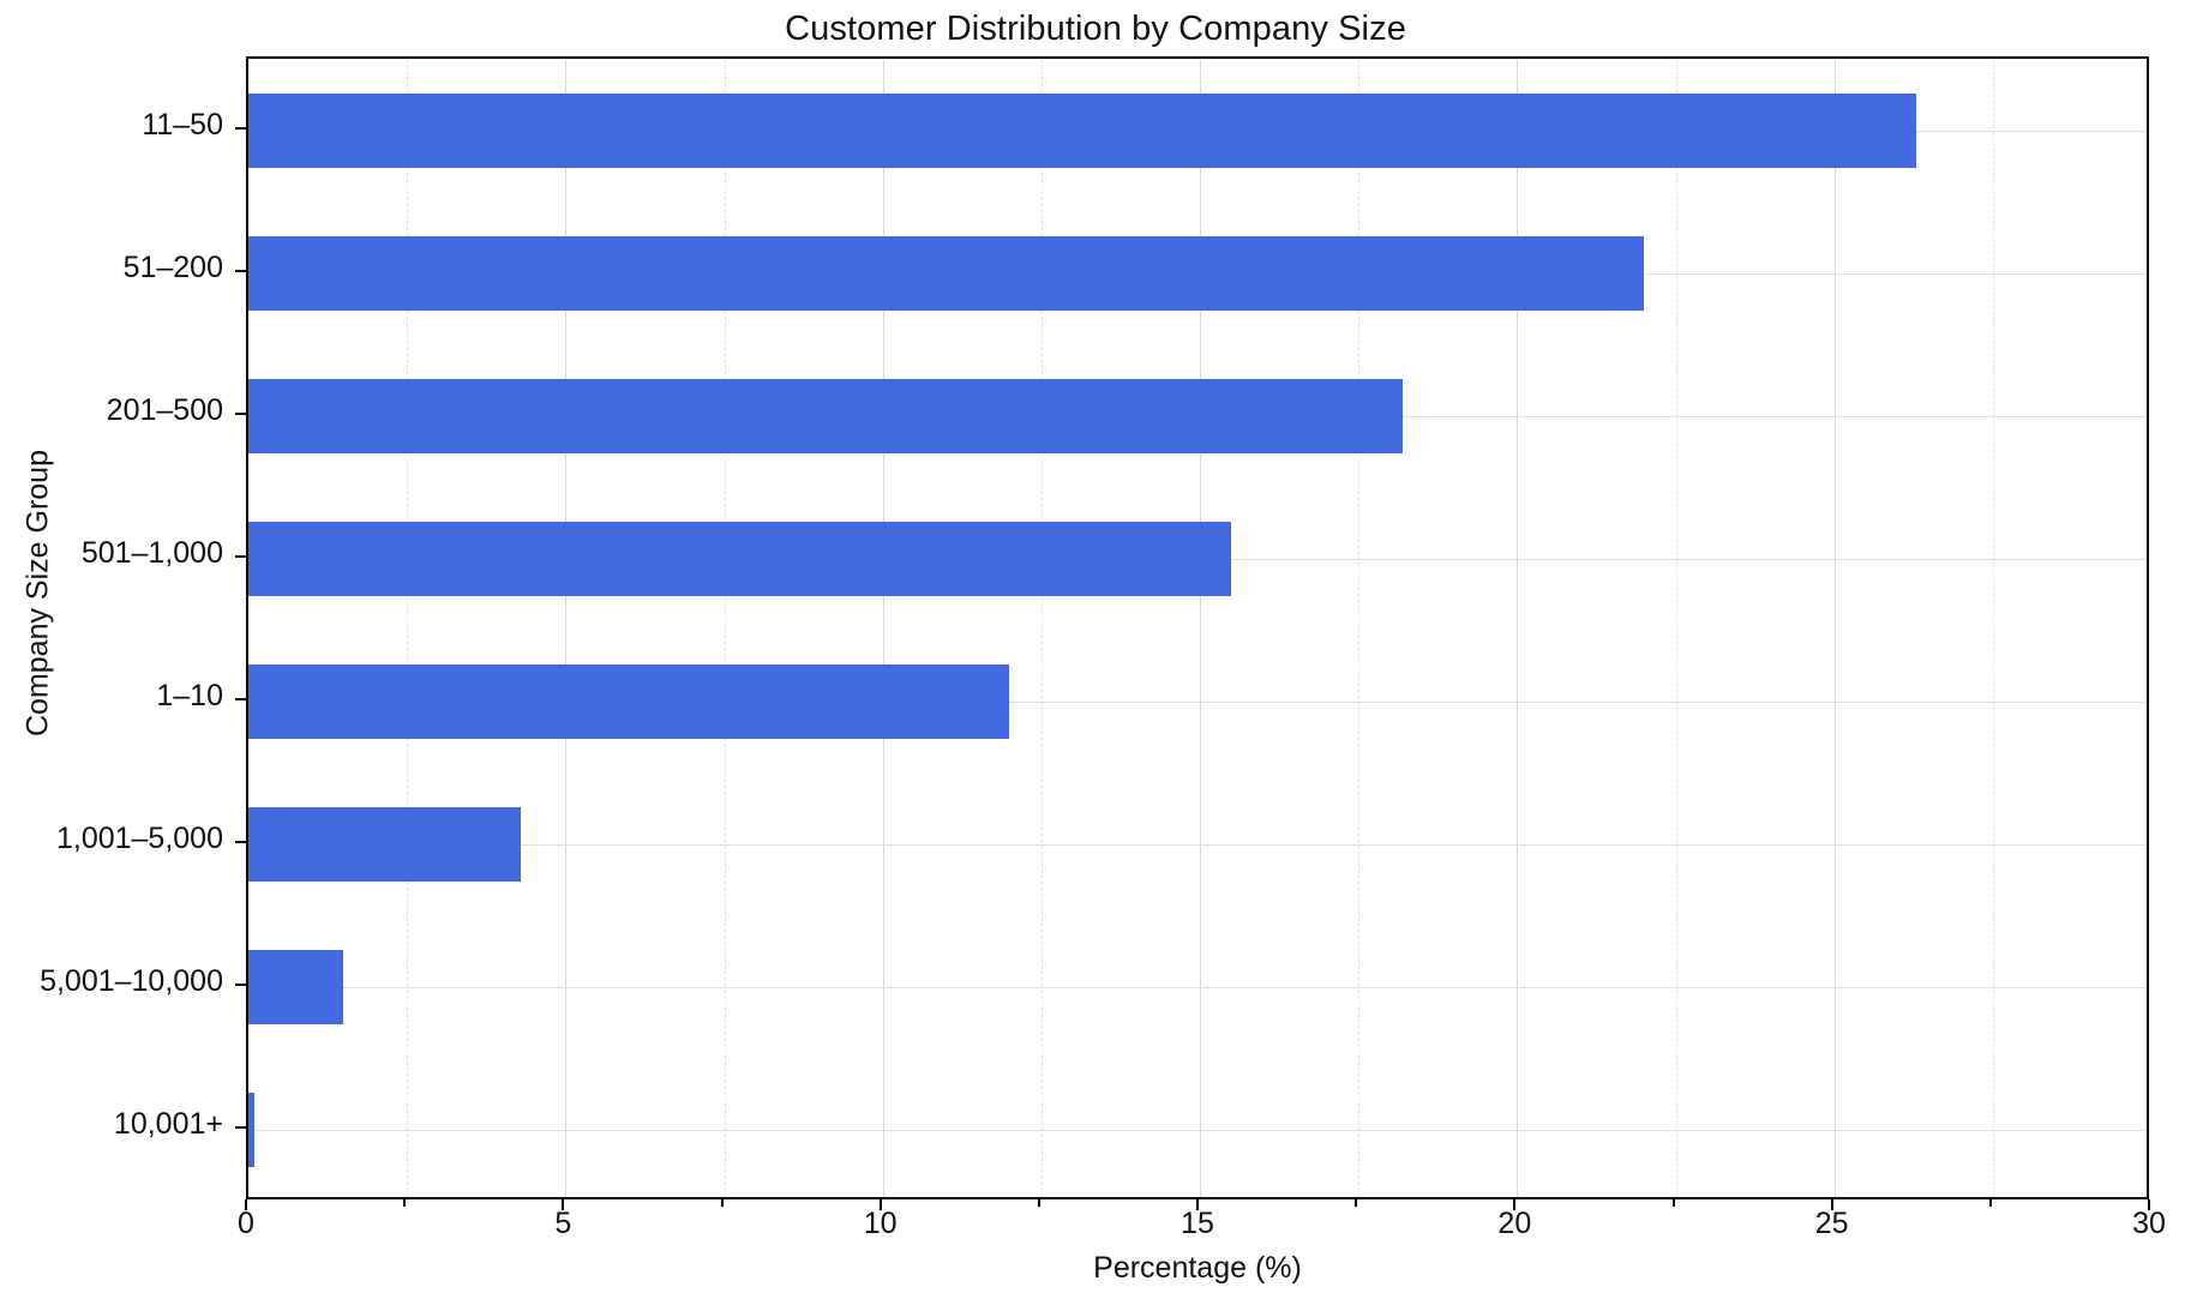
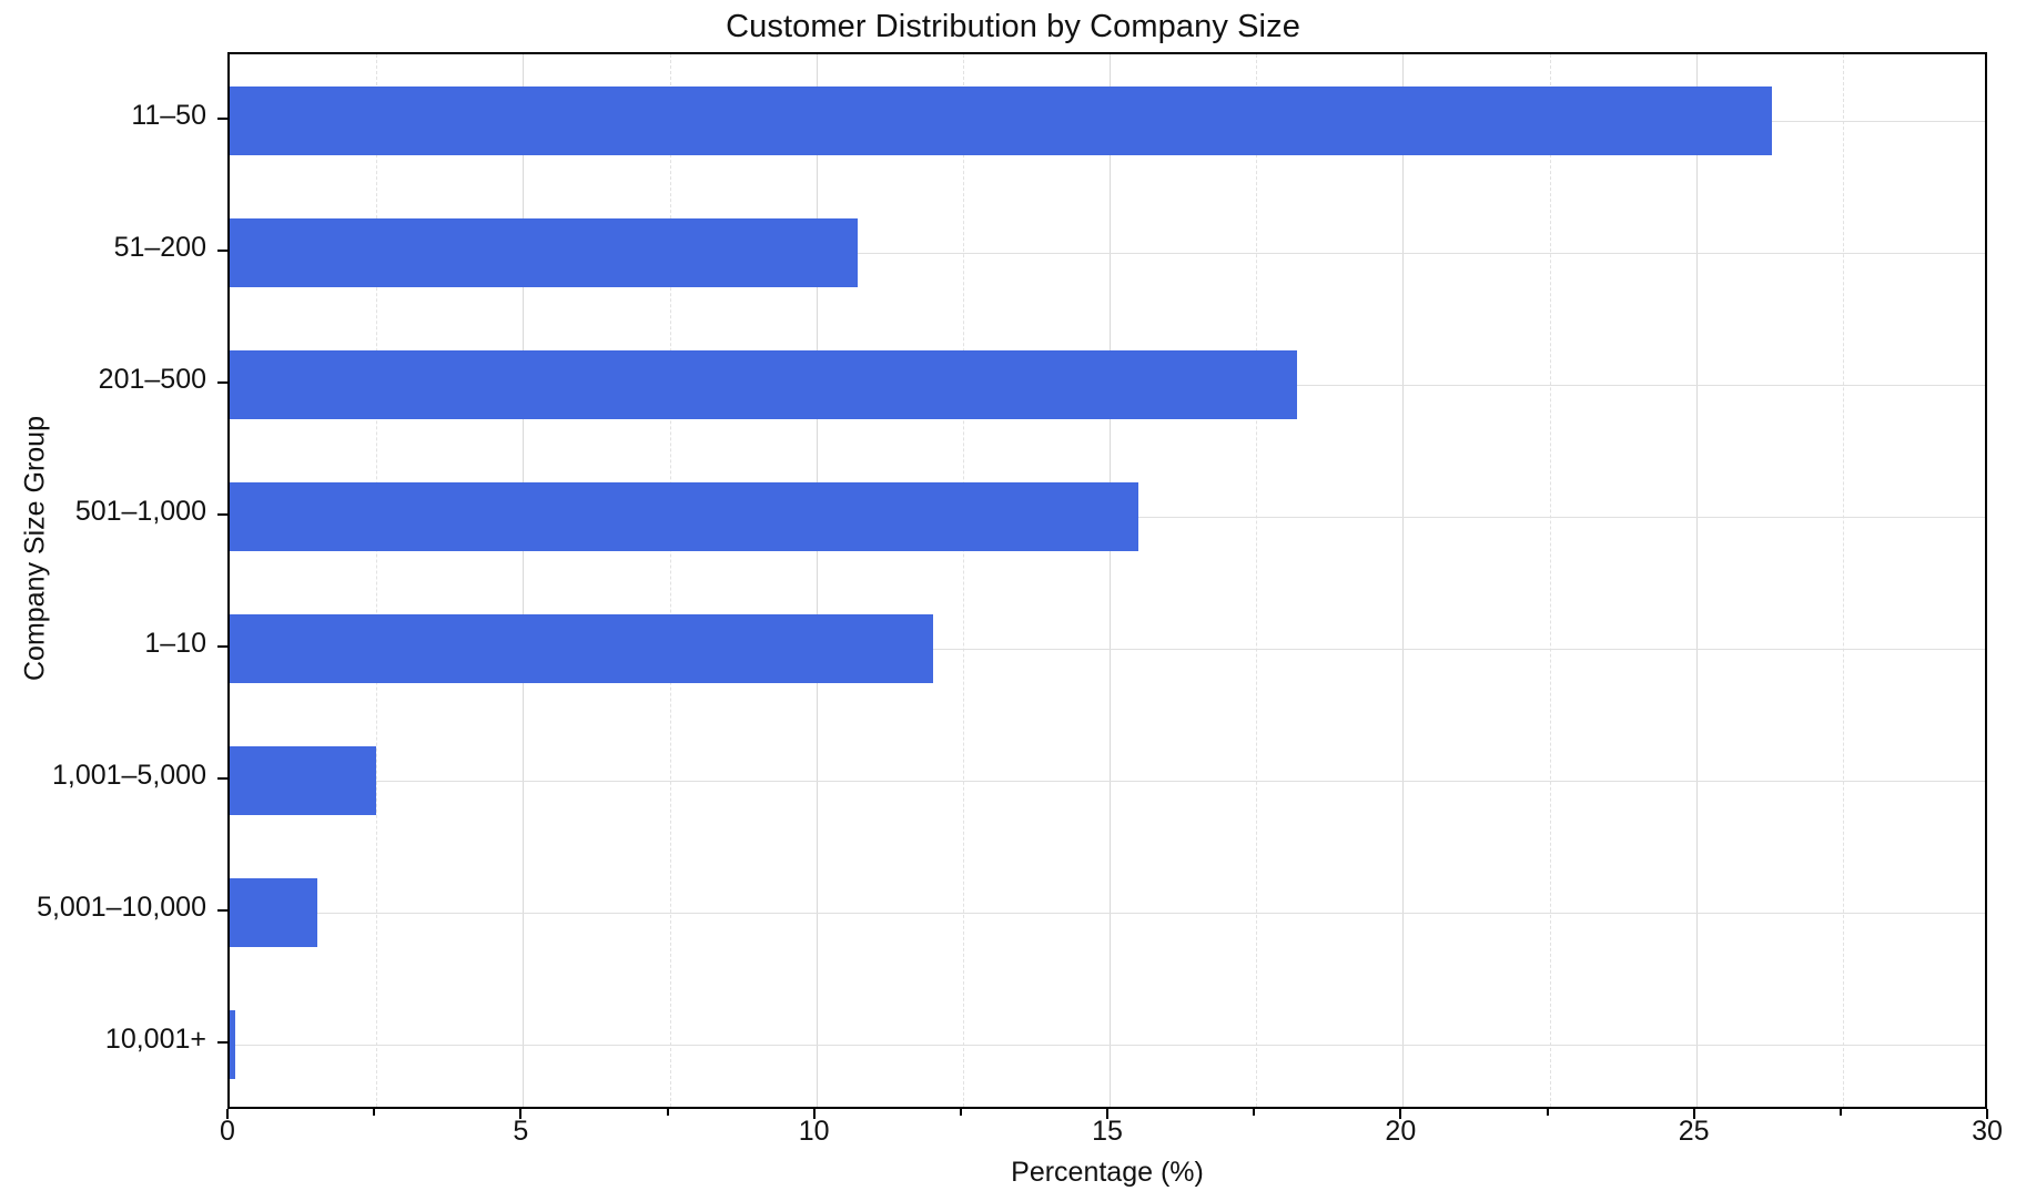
51–200: 22.0 -> 10.7
1,001–5,000: 4.3 -> 2.5
